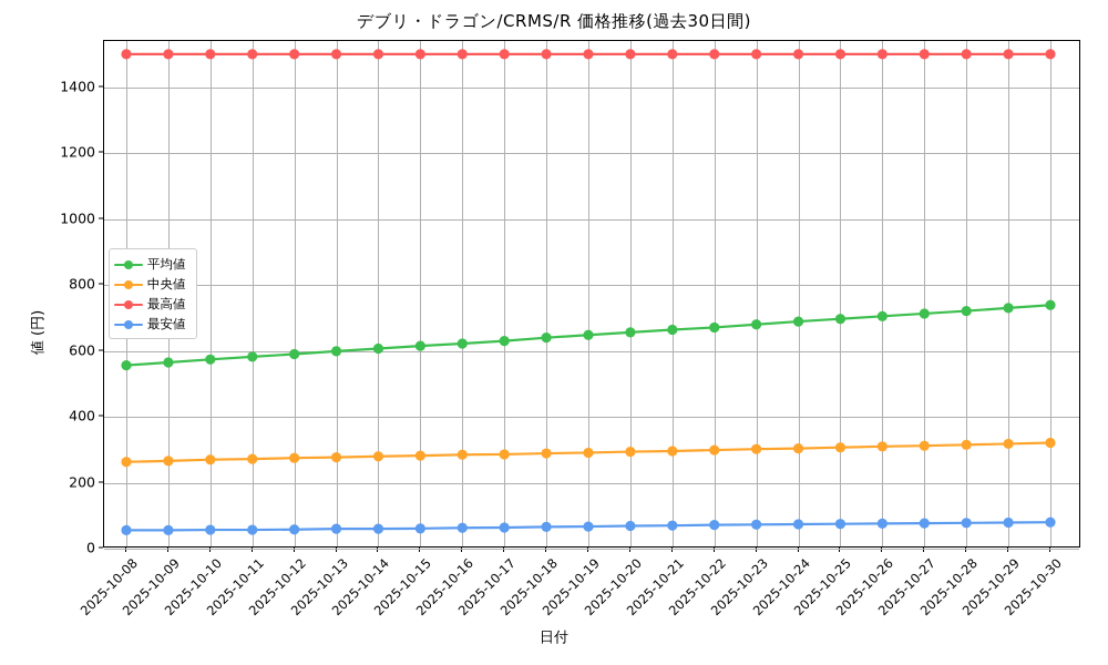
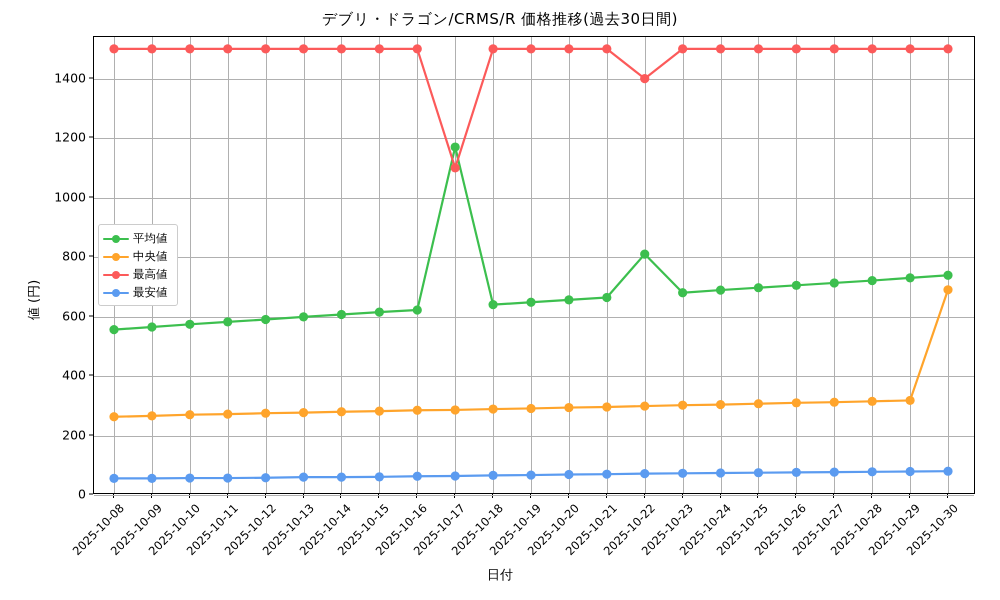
平均値/2025-10-17: 630 -> 1170
最高値/2025-10-17: 1500 -> 1100
平均値/2025-10-22: 670 -> 810
最高値/2025-10-22: 1500 -> 1400
中央値/2025-10-30: 320 -> 690
